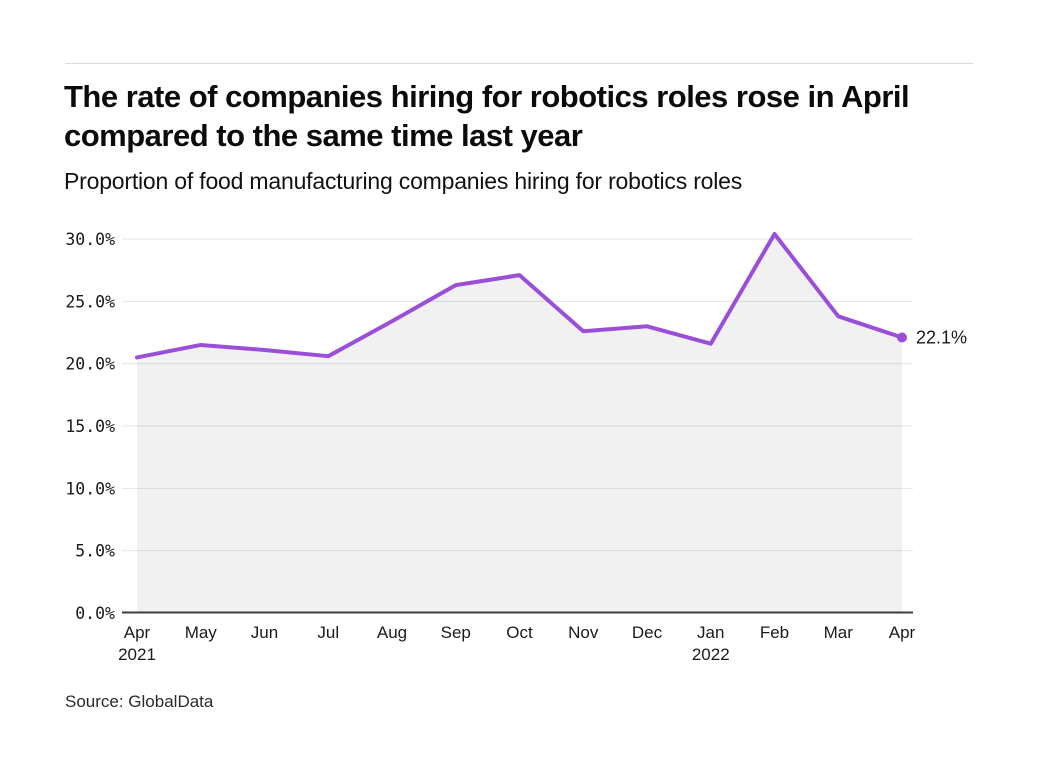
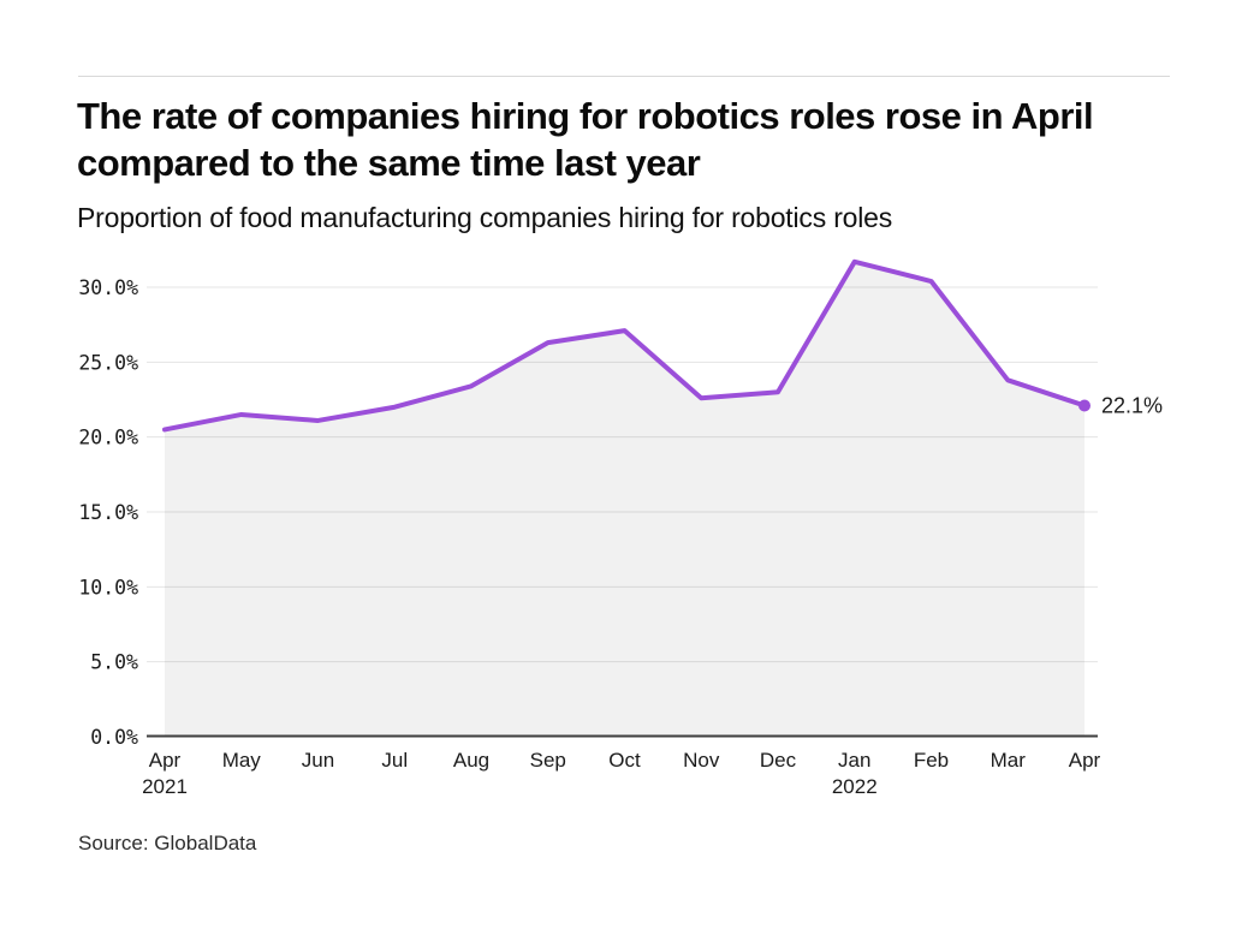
Jul: 20.6% -> 22.0%
Jan 2022: 21.6% -> 31.7%
